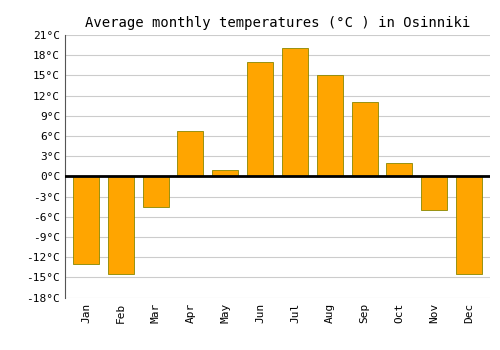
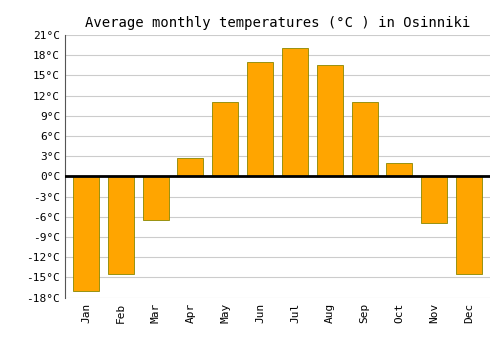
Jan: -13.0°C -> -17.0°C
Mar: -4.6°C -> -6.5°C
Apr: 6.8°C -> 2.8°C
May: 1.0°C -> 11.0°C
Aug: 15.0°C -> 16.5°C
Nov: -5.0°C -> -7.0°C
